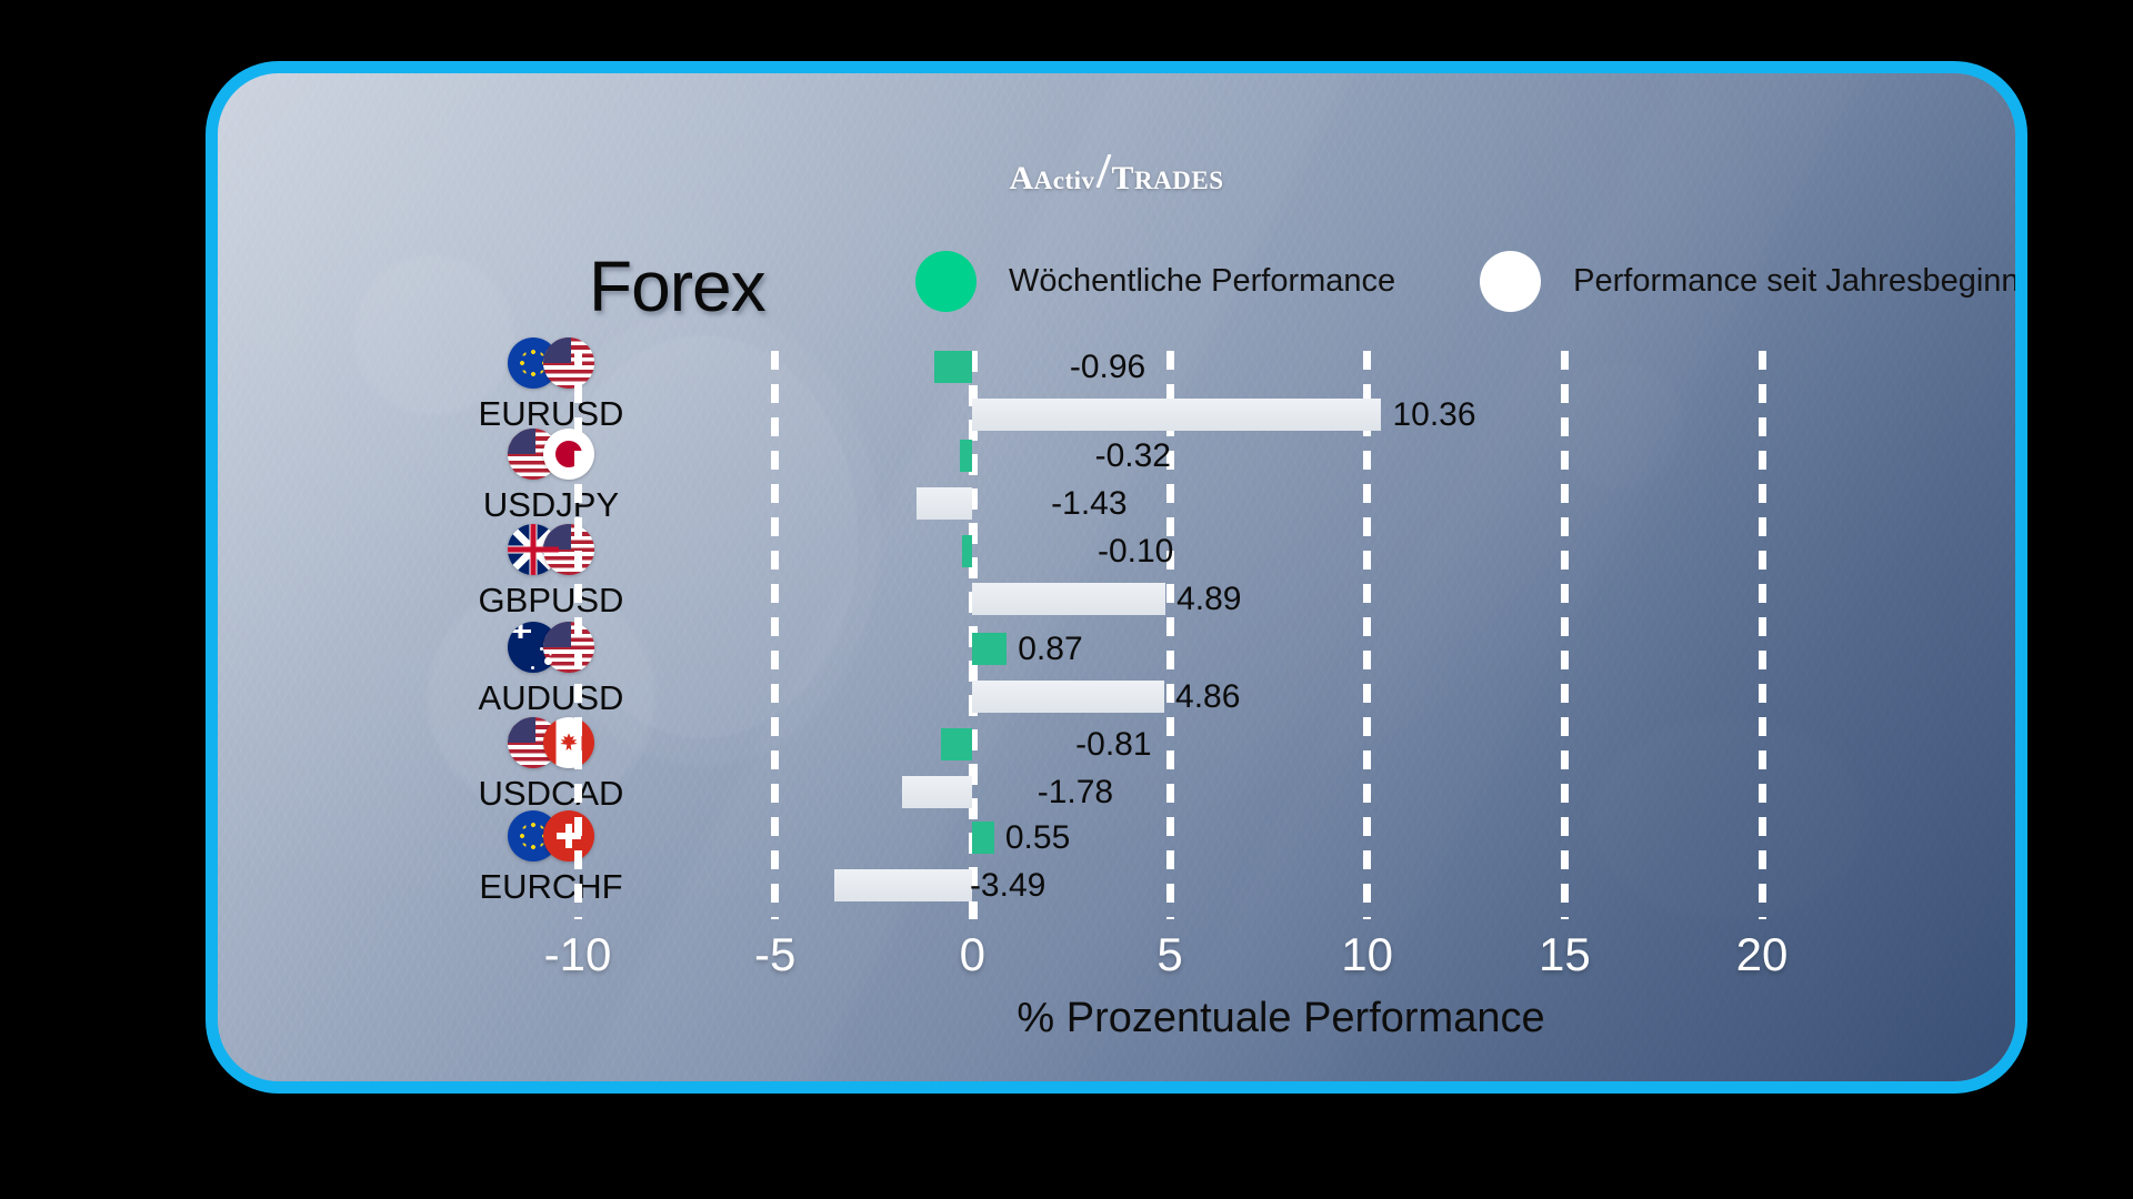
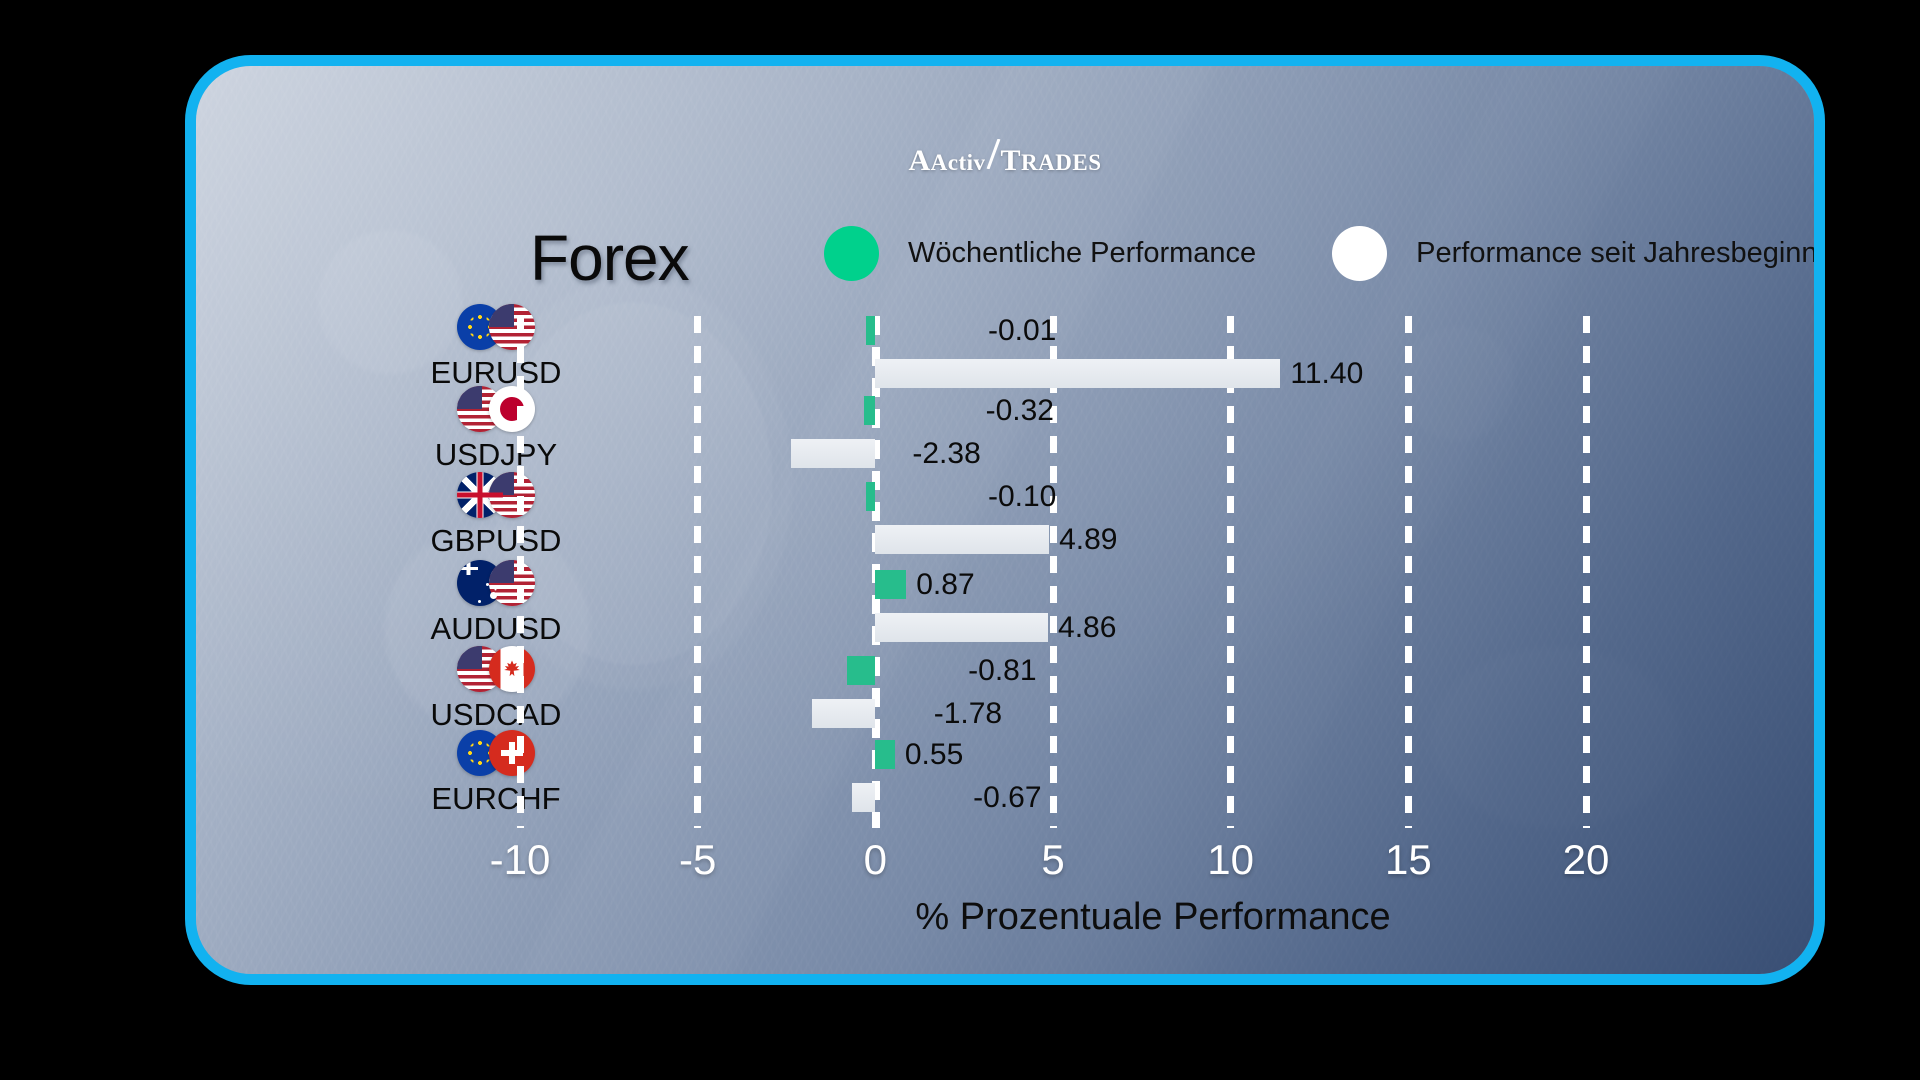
Wöchentliche Performance/EURUSD: -0.96 -> -0.01
Performance seit Jahresbeginn/EURUSD: 10.36 -> 11.40
Performance seit Jahresbeginn/USDJPY: -1.43 -> -2.38
Performance seit Jahresbeginn/EURCHF: -3.49 -> -0.67
